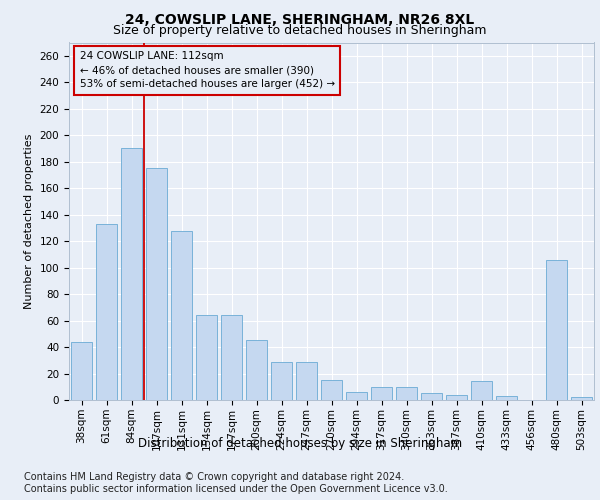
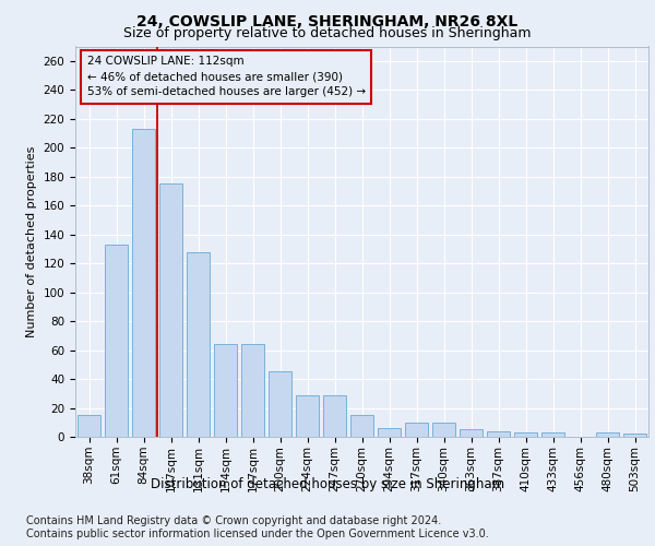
38sqm: 44 -> 15
84sqm: 190 -> 213
410sqm: 14 -> 3
480sqm: 106 -> 3
